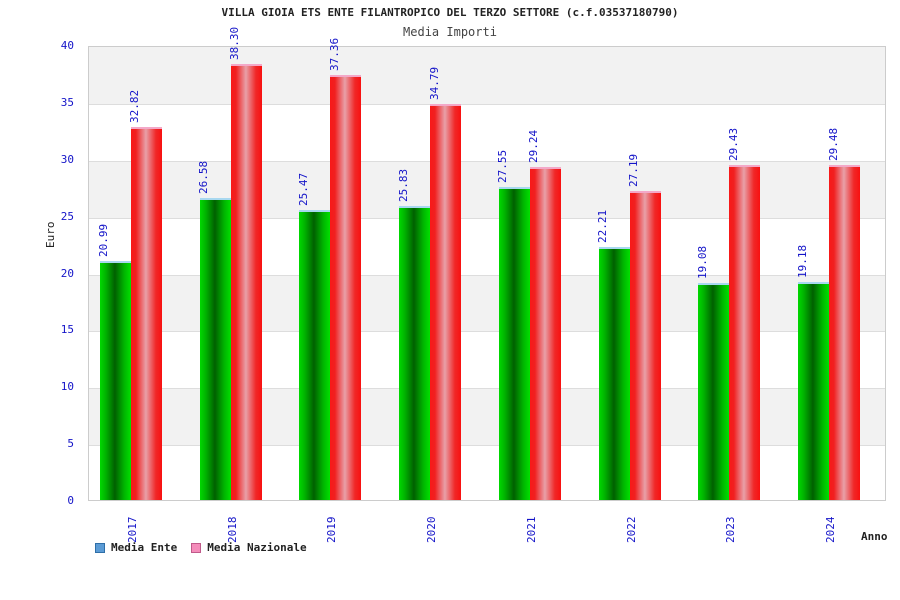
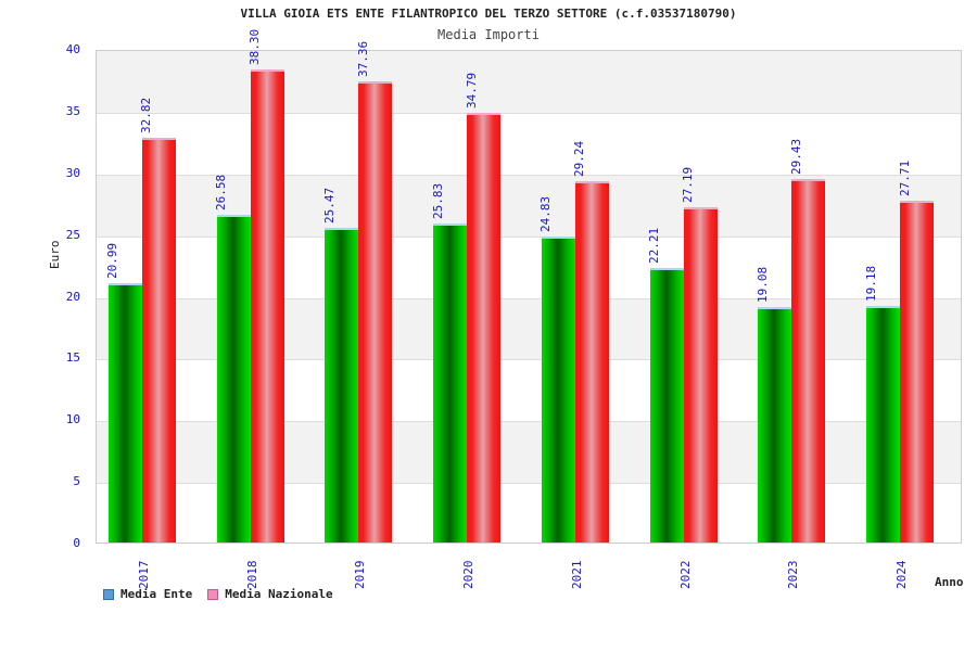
Media Ente/2021: 27.55 -> 24.83
Media Nazionale/2024: 29.48 -> 27.71
